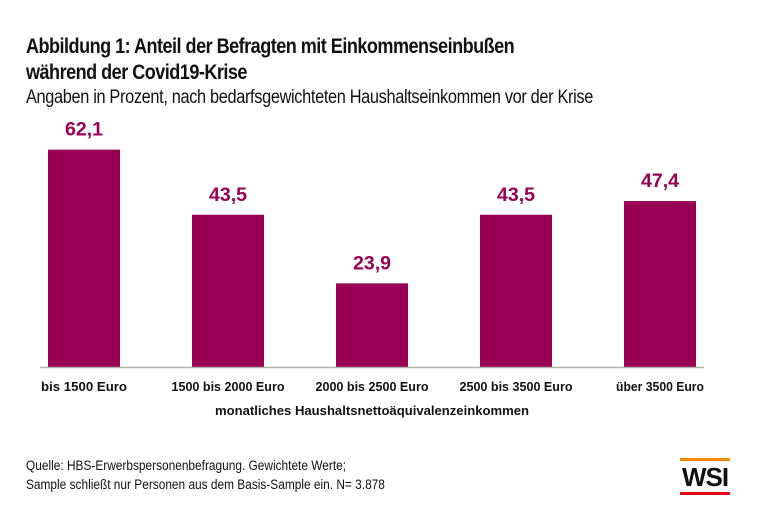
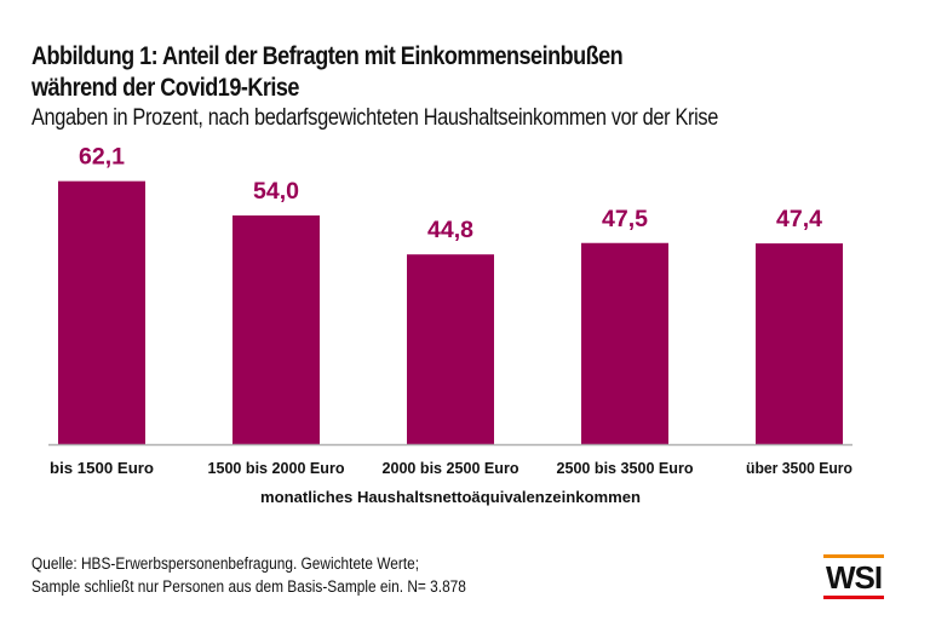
1500 bis 2000 Euro: 43,5 -> 54,0
2000 bis 2500 Euro: 23,9 -> 44,8
2500 bis 3500 Euro: 43,5 -> 47,5
